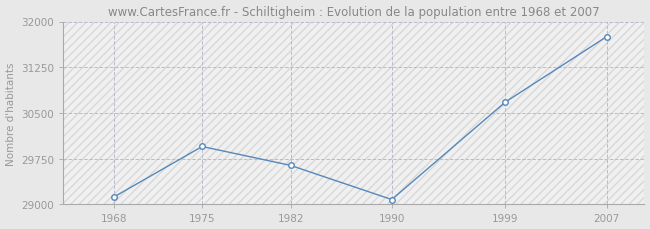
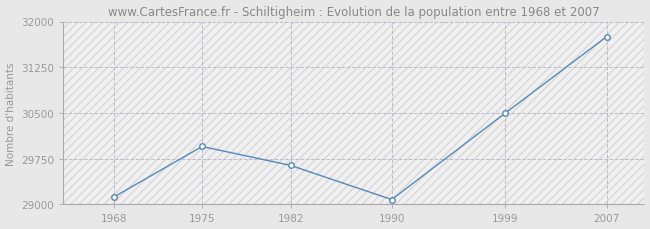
1999: 30680 -> 30500
